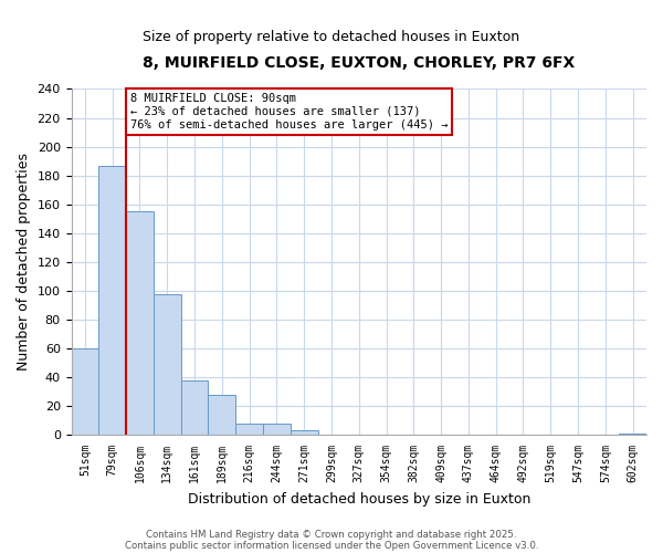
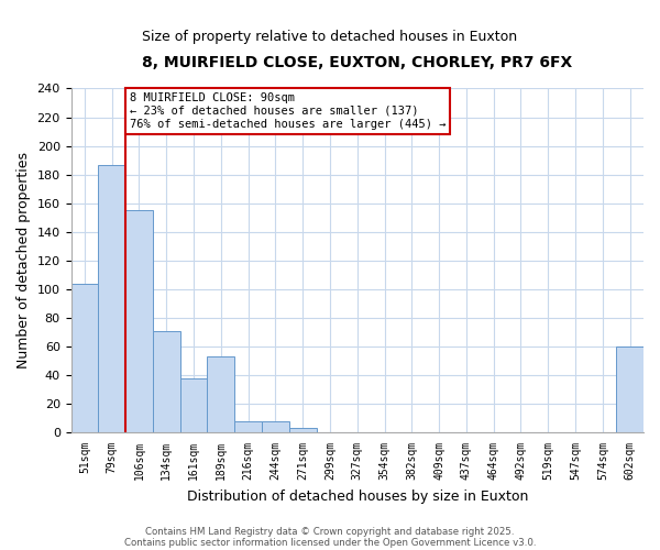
51sqm: 60 -> 104
134sqm: 98 -> 71
189sqm: 28 -> 53
602sqm: 1 -> 60
